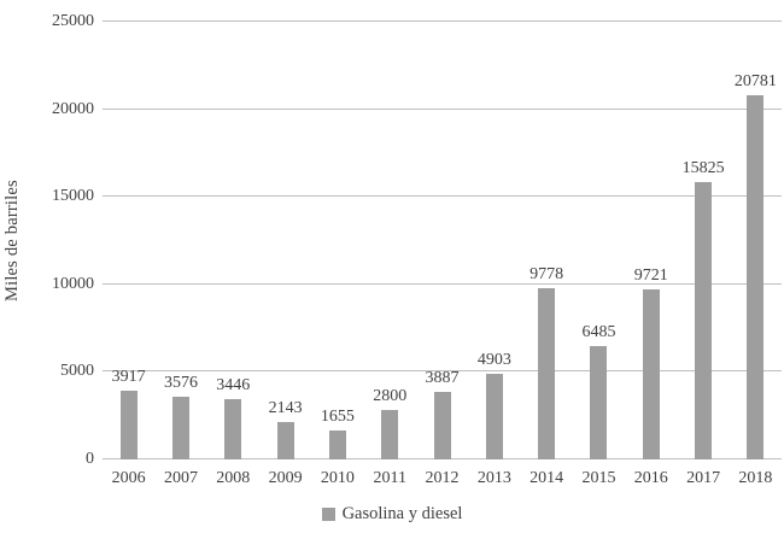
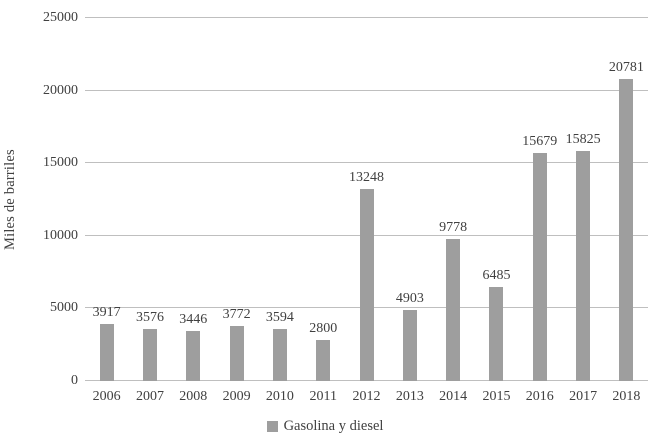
2009: 2143 -> 3772
2010: 1655 -> 3594
2012: 3887 -> 13248
2016: 9721 -> 15679
